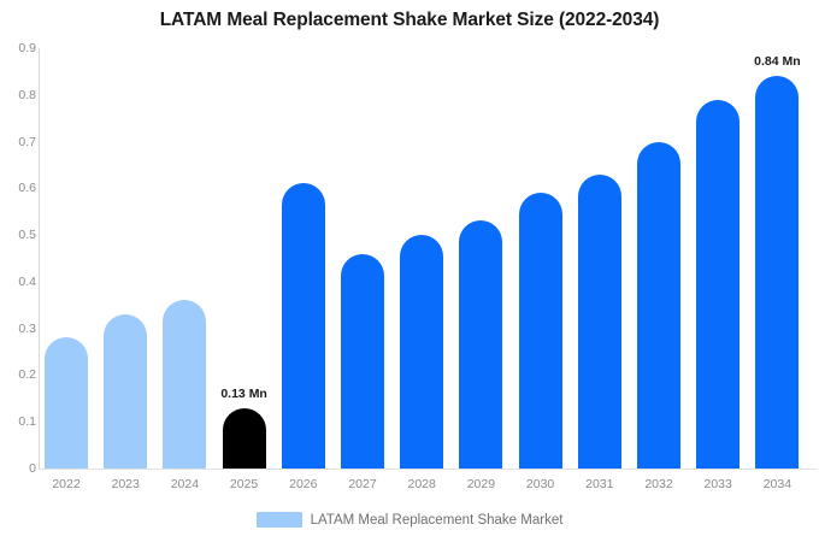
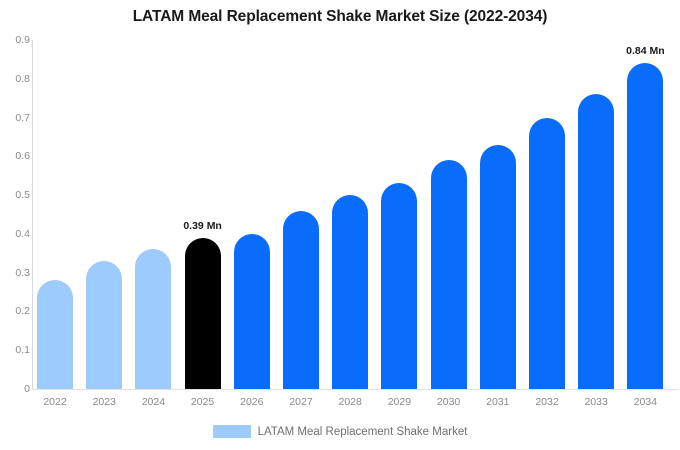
2025: 0.13 -> 0.39
2026: 0.61 -> 0.40
2033: 0.79 -> 0.76
